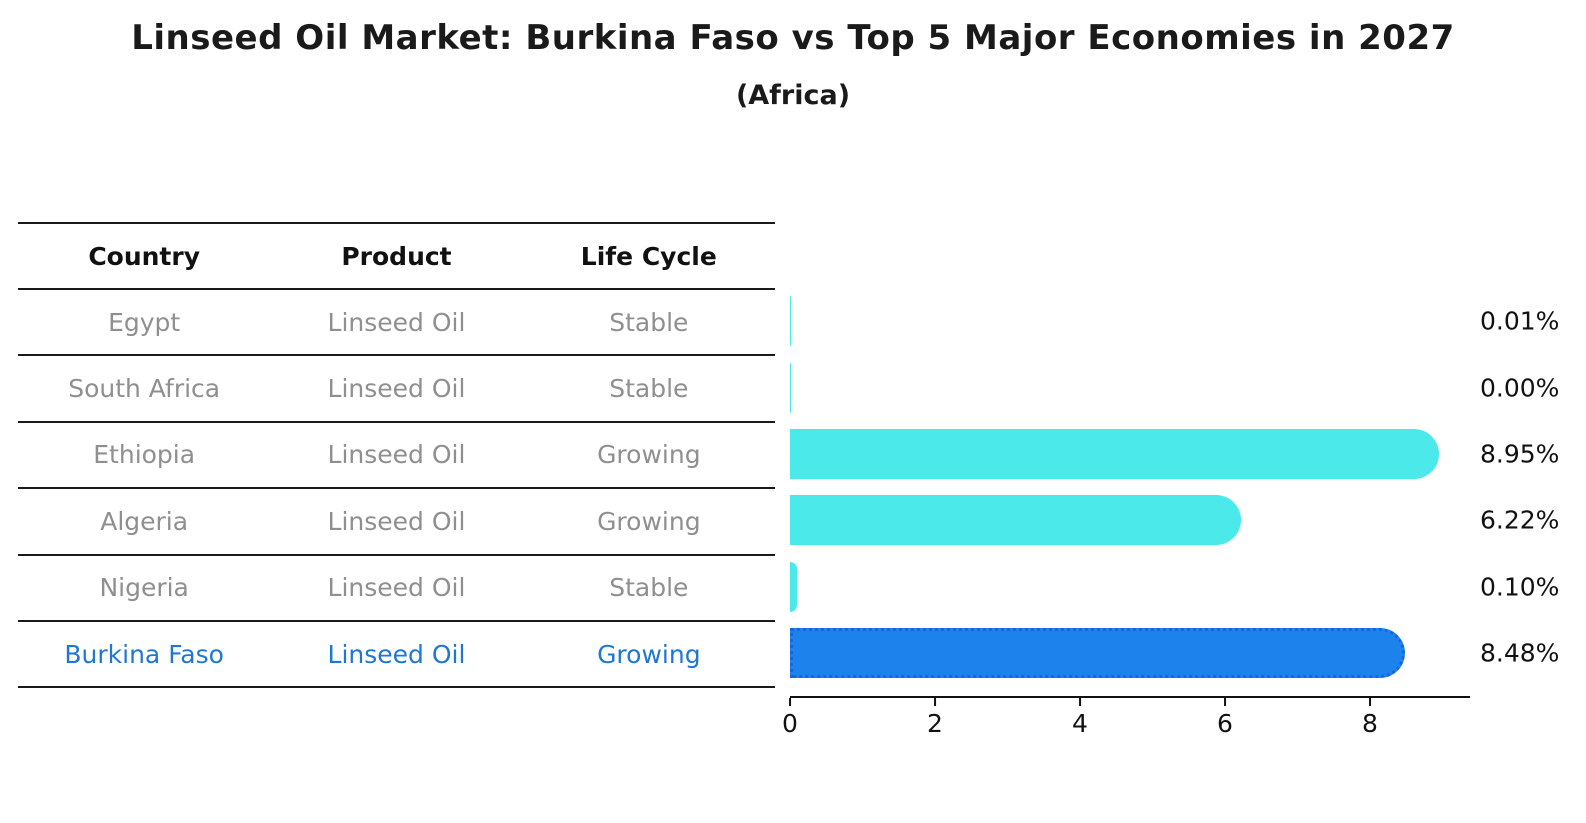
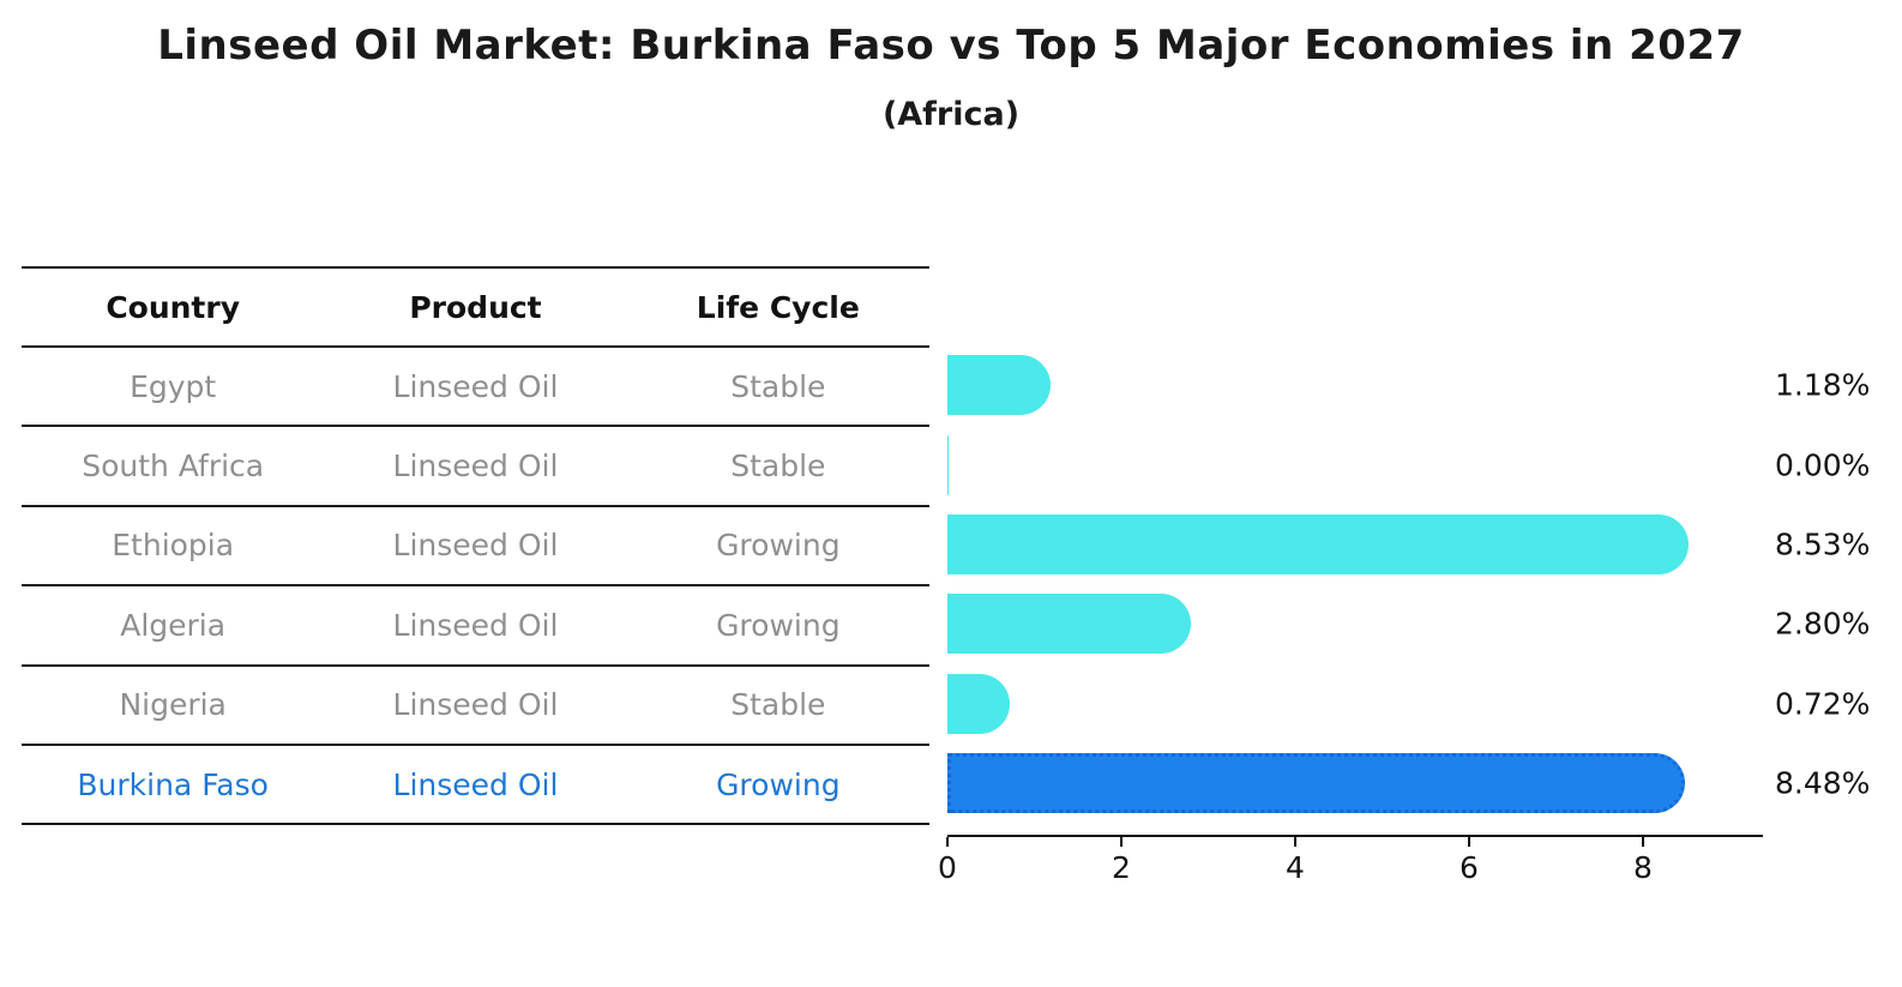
Egypt: 0.01% -> 1.18%
Ethiopia: 8.95% -> 8.53%
Algeria: 6.22% -> 2.80%
Nigeria: 0.10% -> 0.72%
